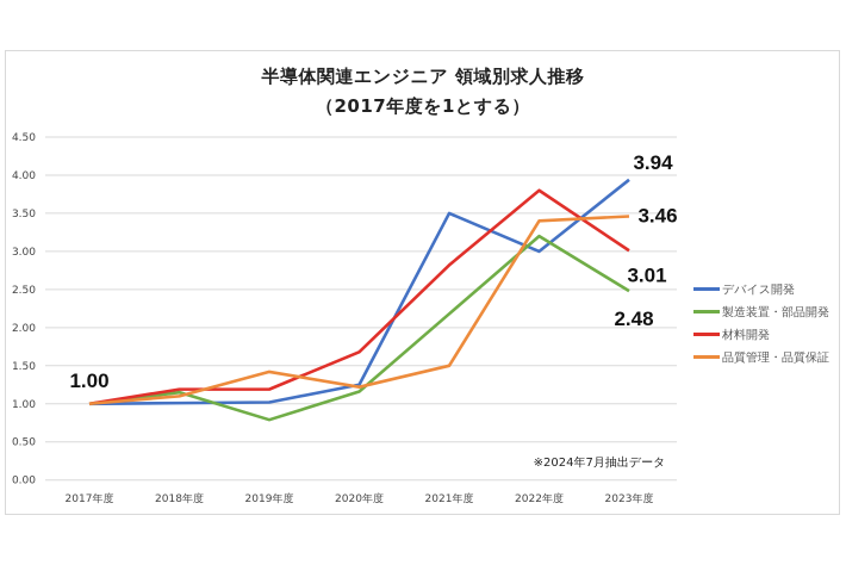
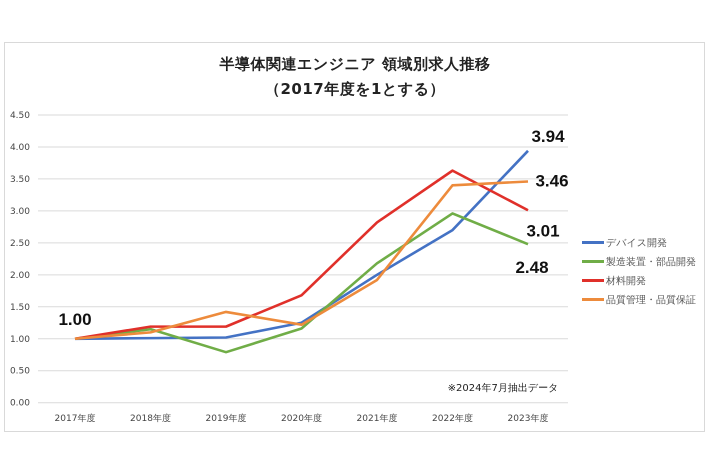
デバイス開発/2021年度: 3.5 -> 2.0
品質管理・品質保証/2021年度: 1.5 -> 1.9
デバイス開発/2022年度: 3.0 -> 2.7
製造装置・部品開発/2022年度: 3.2 -> 3.0
材料開発/2022年度: 3.8 -> 3.6
